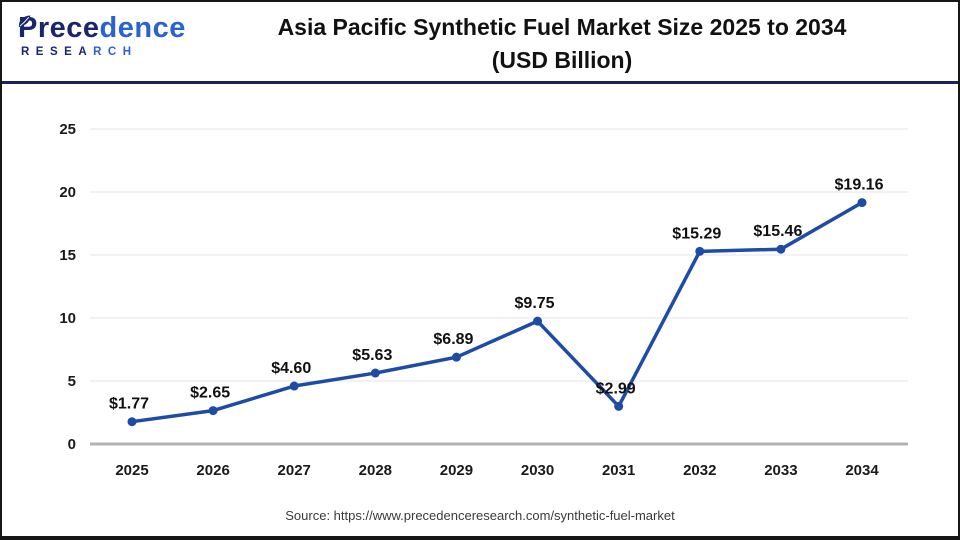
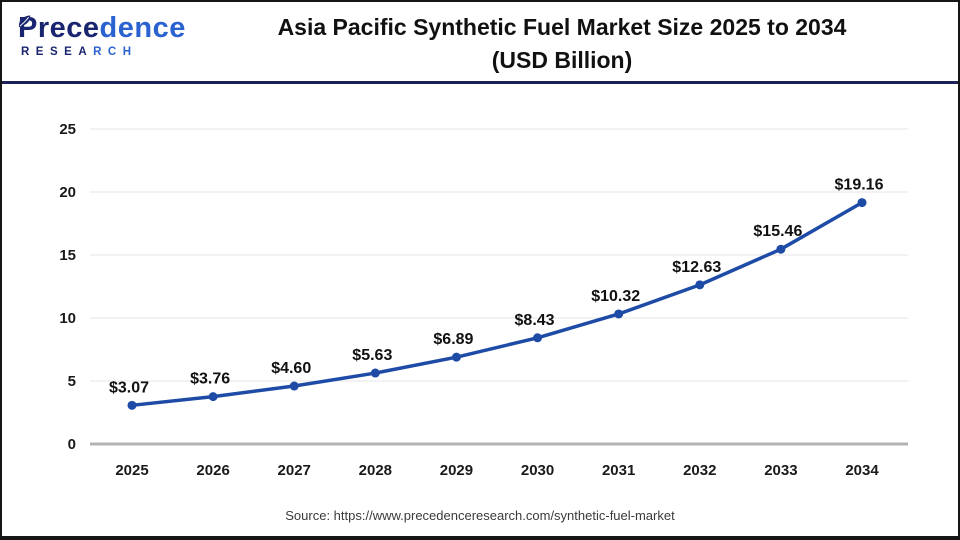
2025: $1.77 -> $3.07
2026: $2.65 -> $3.76
2030: $9.75 -> $8.43
2031: $2.99 -> $10.32
2032: $15.29 -> $12.63
